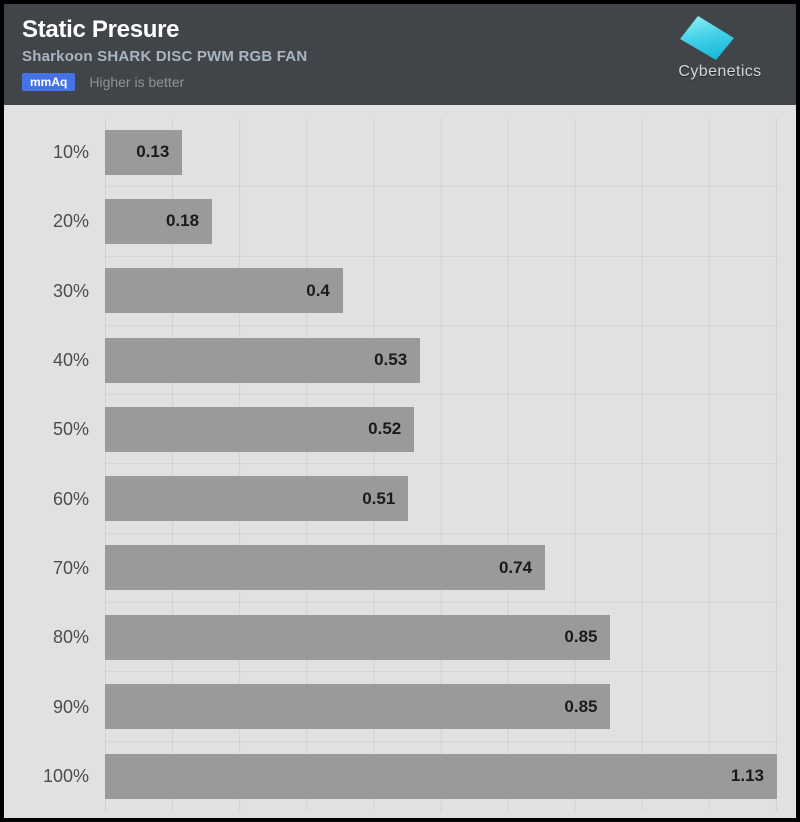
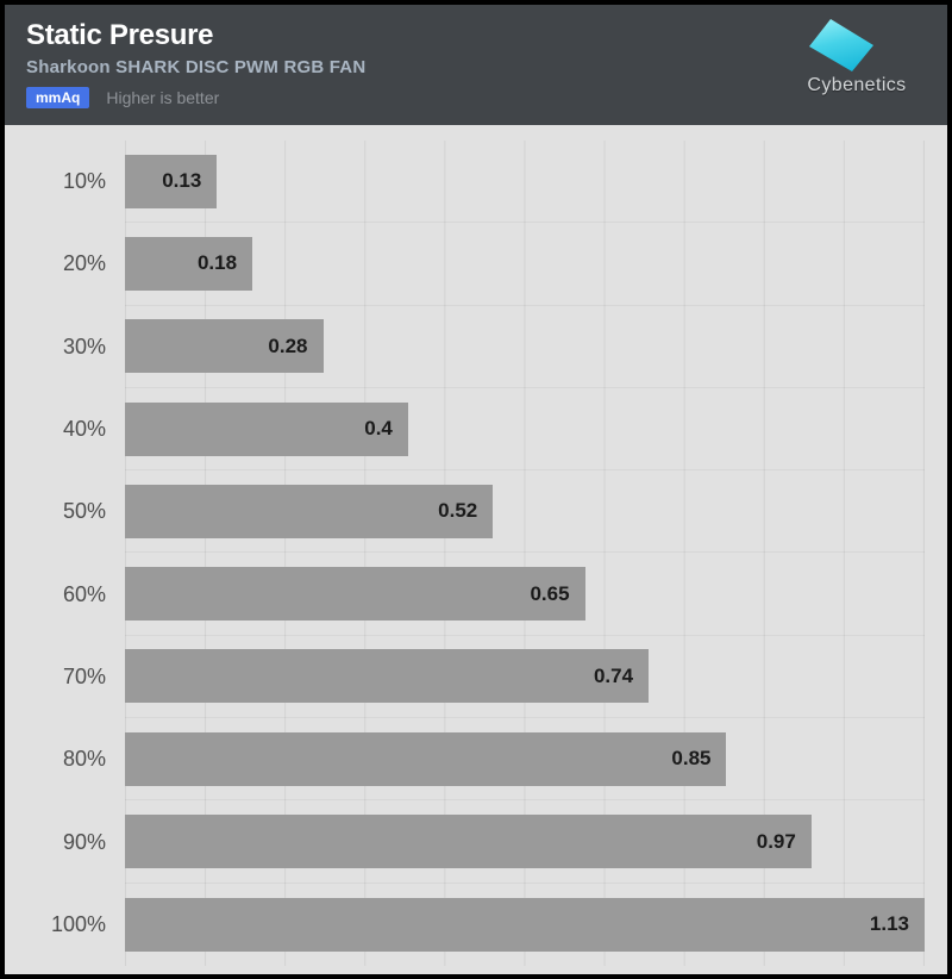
30%: 0.4 -> 0.28
40%: 0.53 -> 0.4
60%: 0.51 -> 0.65
90%: 0.85 -> 0.97
